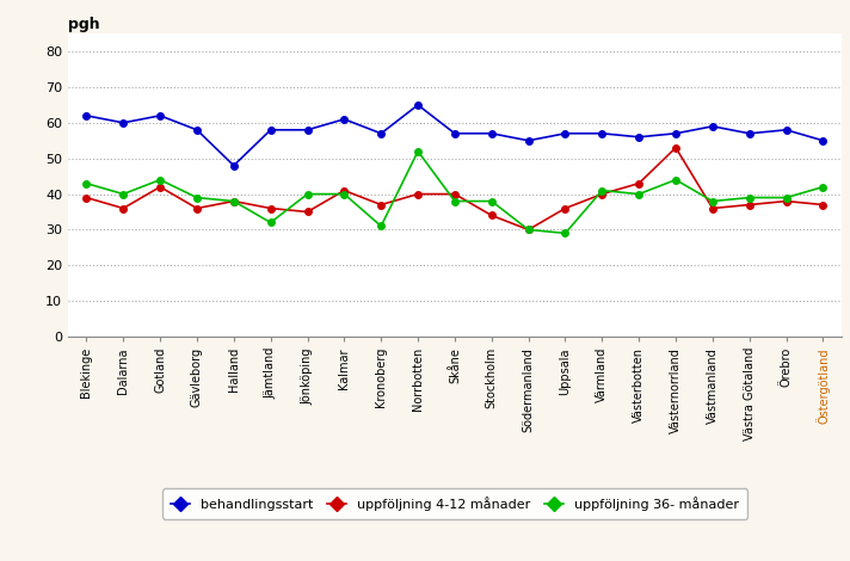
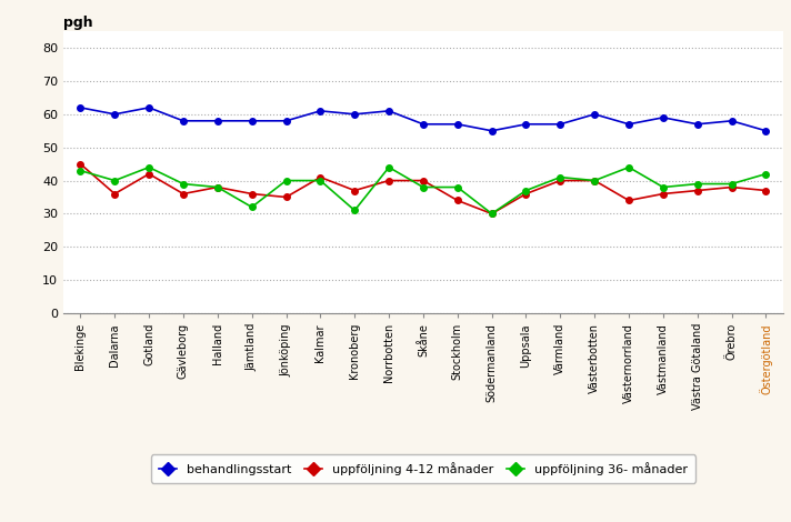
uppföljning 4-12 månader/Blekinge: 39 -> 45
behandlingsstart/Halland: 48 -> 58
behandlingsstart/Kronoberg: 57 -> 60
behandlingsstart/Norrbotten: 65 -> 61
uppföljning 36- månader/Norrbotten: 52 -> 44
uppföljning 36- månader/Uppsala: 29 -> 37
behandlingsstart/Västerbotten: 56 -> 60
uppföljning 4-12 månader/Västerbotten: 43 -> 40
uppföljning 4-12 månader/Västernorrland: 53 -> 34
